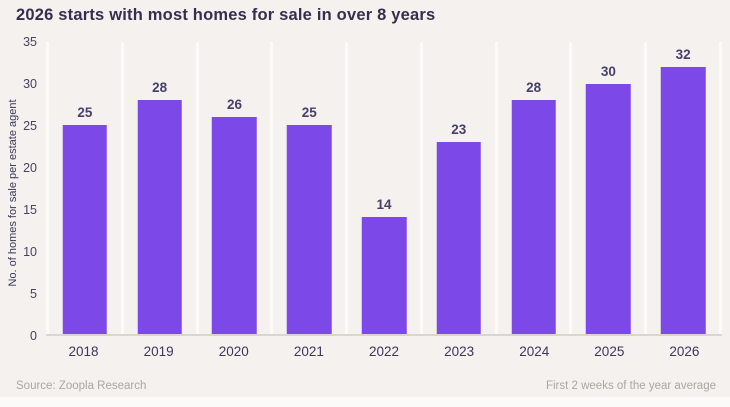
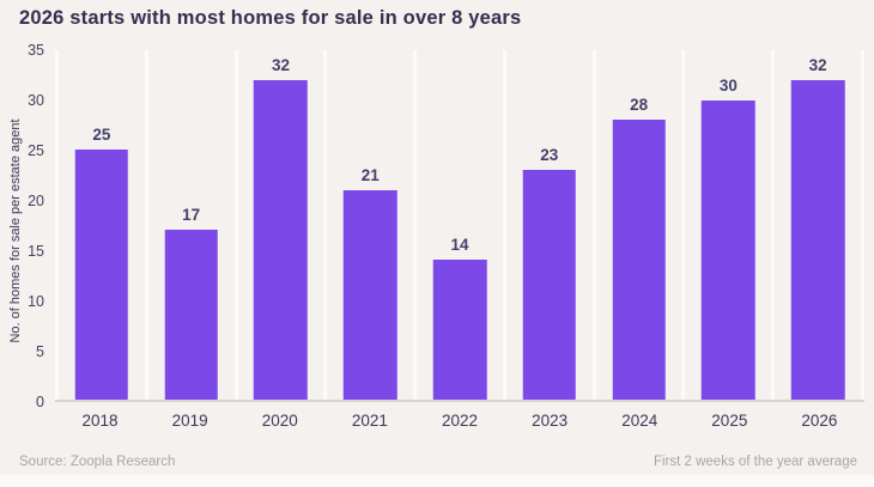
2019: 28 -> 17
2020: 26 -> 32
2021: 25 -> 21
